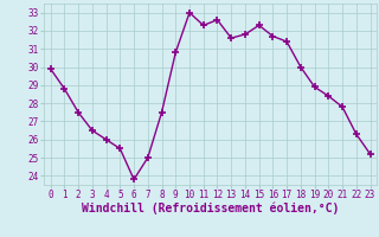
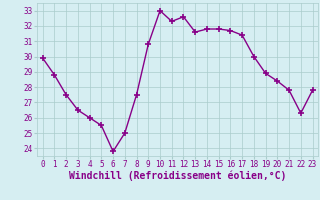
15: 32.3 -> 31.8
23: 25.2 -> 27.8
